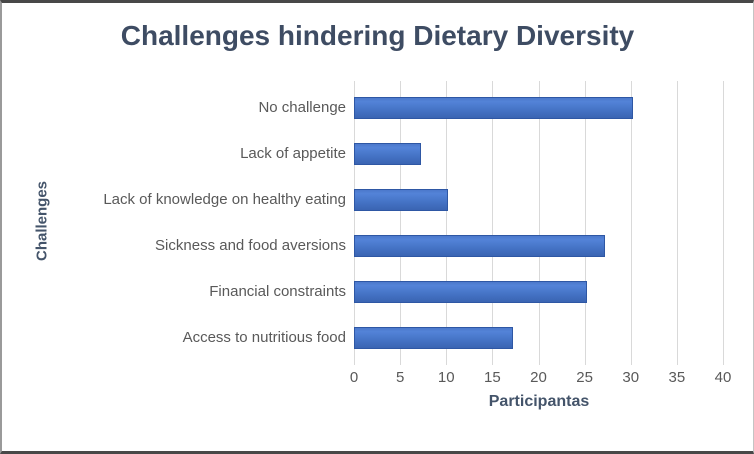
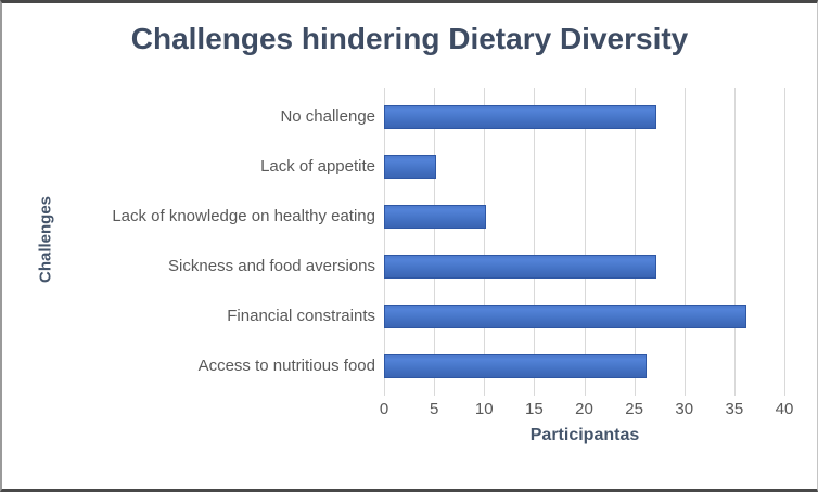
No challenge: 30 -> 27
Lack of appetite: 7 -> 5
Financial constraints: 25 -> 36
Access to nutritious food: 17 -> 26
